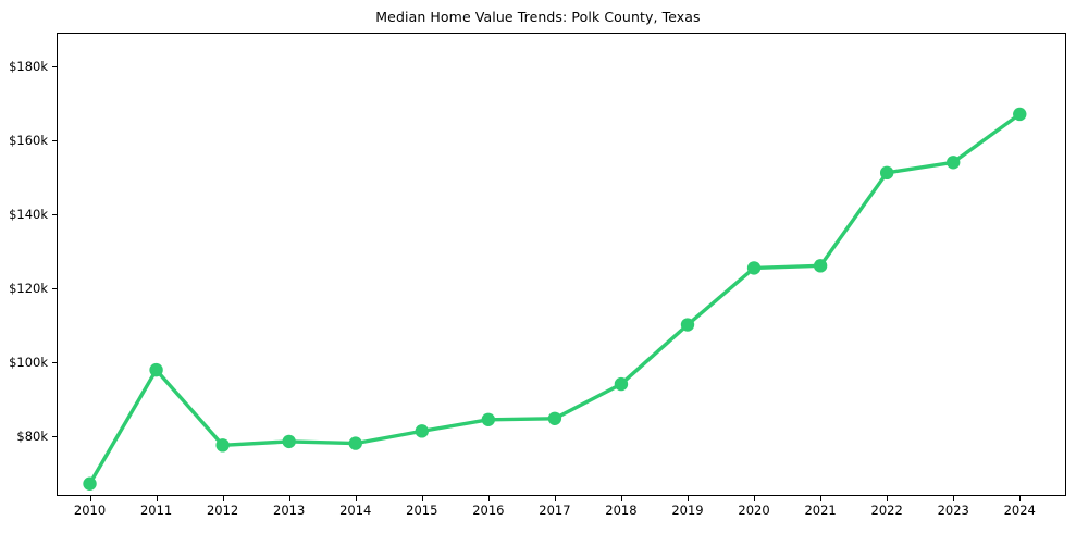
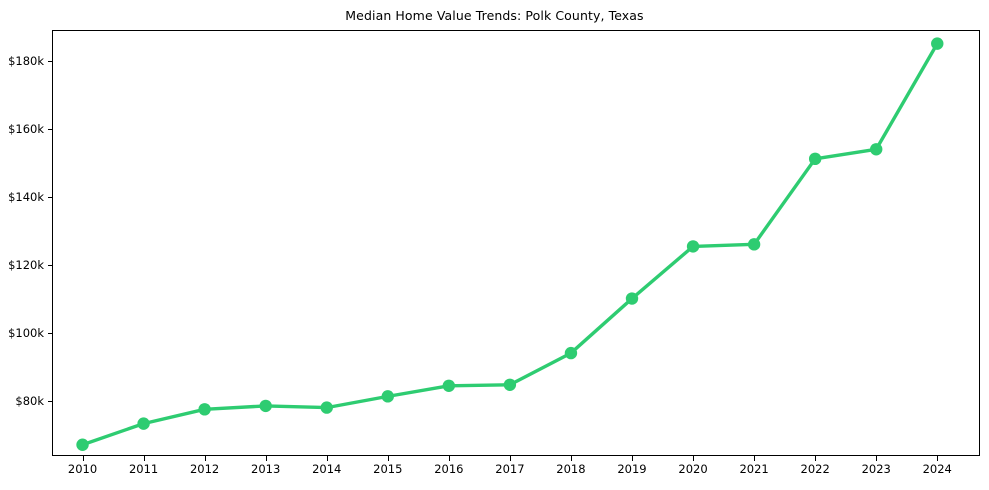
2011: $98k -> $74k
2024: $167k -> $185k
